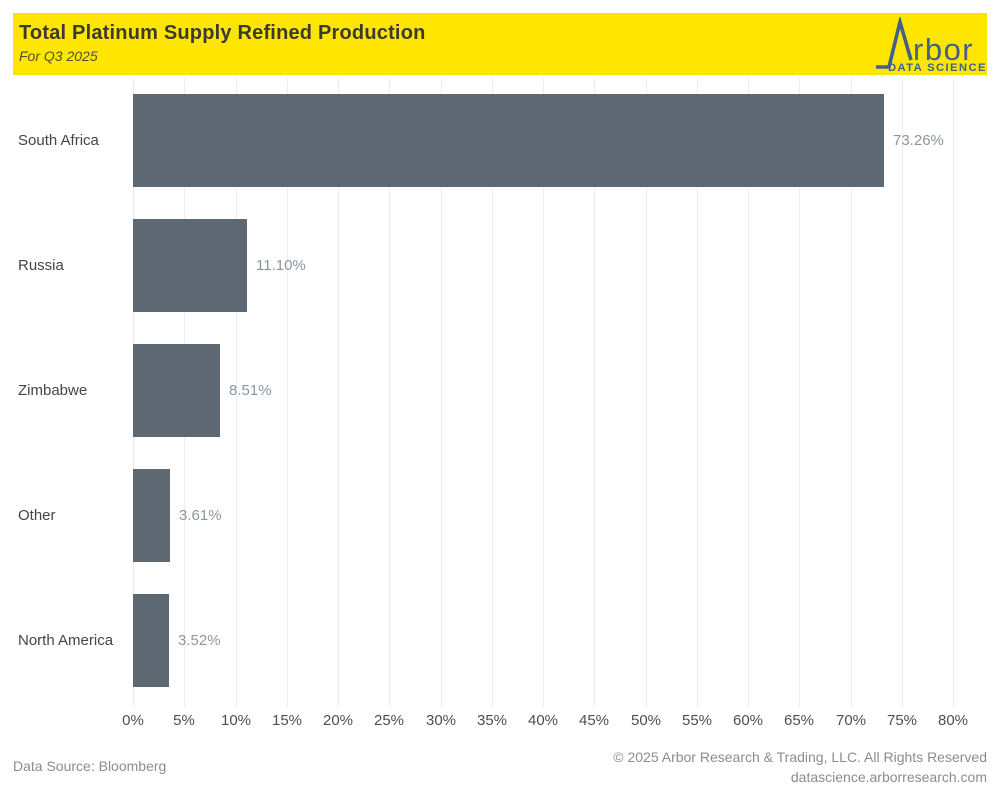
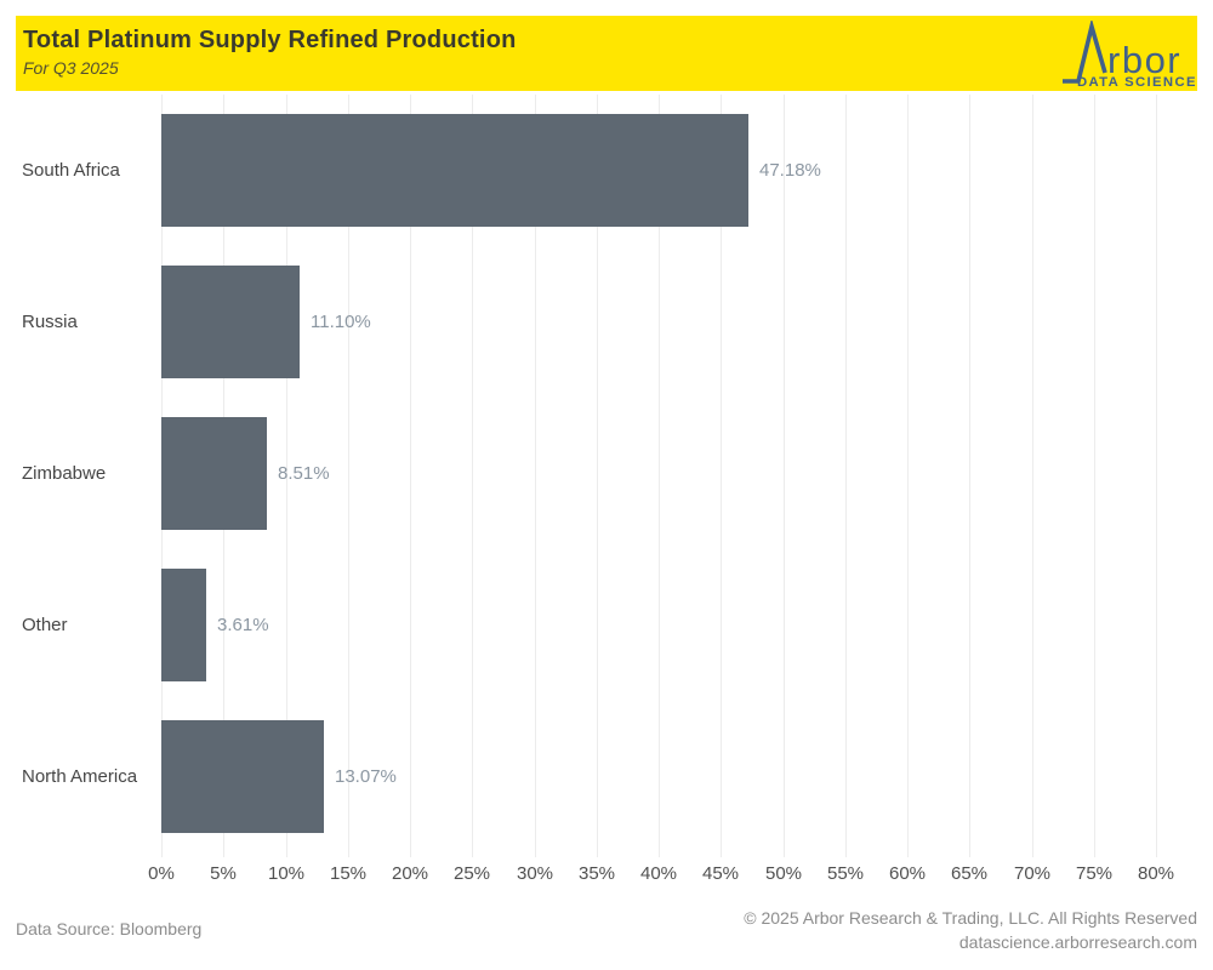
South Africa: 73.26% -> 47.18%
North America: 3.52% -> 13.07%
